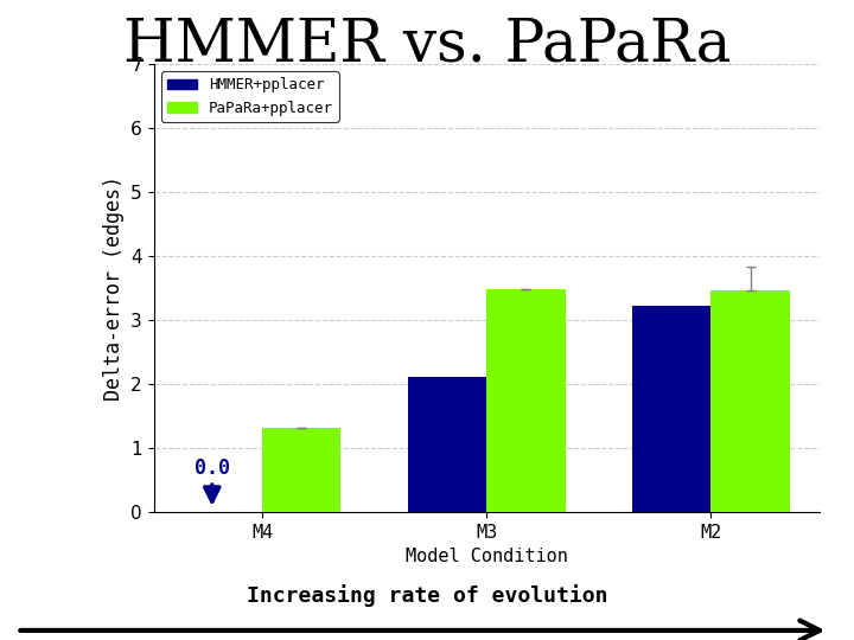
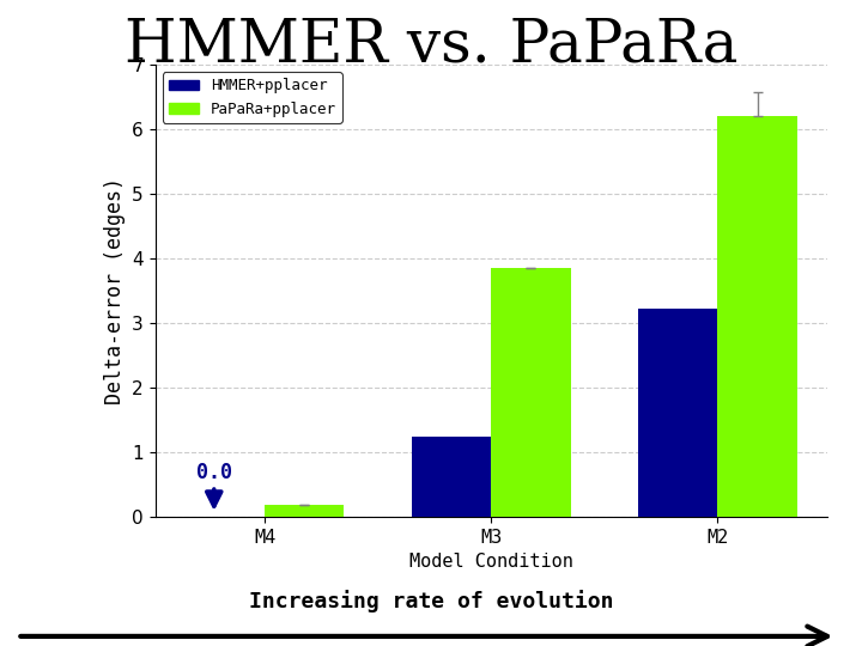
PaPaRa+pplacer/M4: 1.32 -> 0.18
HMMER+pplacer/M3: 2.12 -> 1.25
PaPaRa+pplacer/M3: 3.48 -> 3.85
PaPaRa+pplacer/M2: 3.46 -> 6.20
